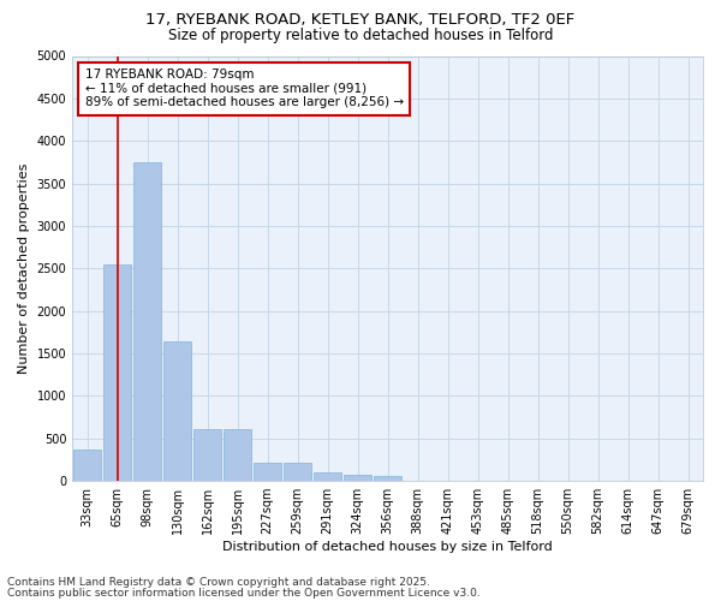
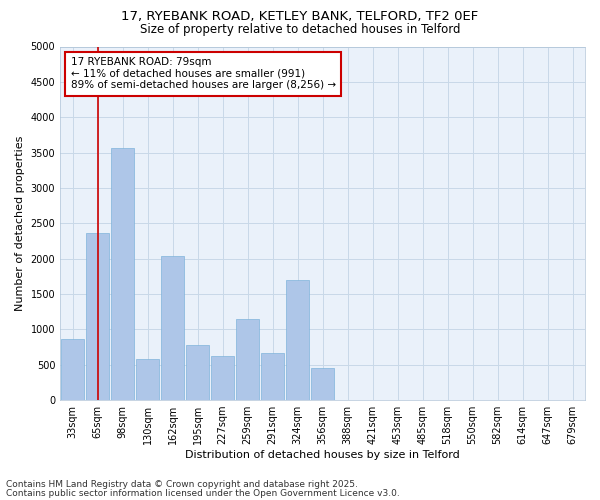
33sqm: 370 -> 860
65sqm: 2550 -> 2360
98sqm: 3750 -> 3560
130sqm: 1640 -> 580
162sqm: 610 -> 2040
195sqm: 610 -> 780
227sqm: 210 -> 620
259sqm: 210 -> 1140
291sqm: 100 -> 660
324sqm: 60 -> 1700
356sqm: 60 -> 460
